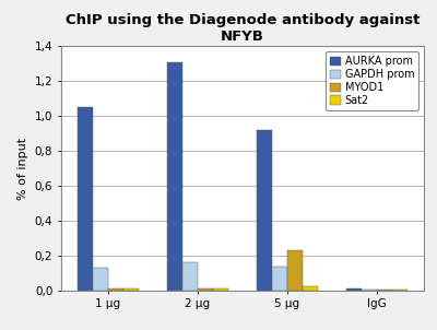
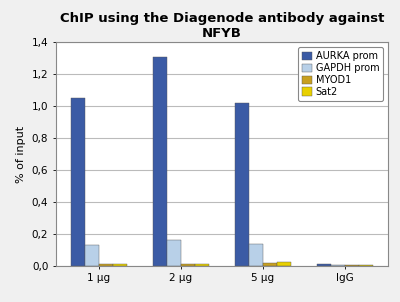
AURKA prom/5 μg: 0,92 -> 1,02
MYOD1/5 μg: 0,23 -> 0,01
